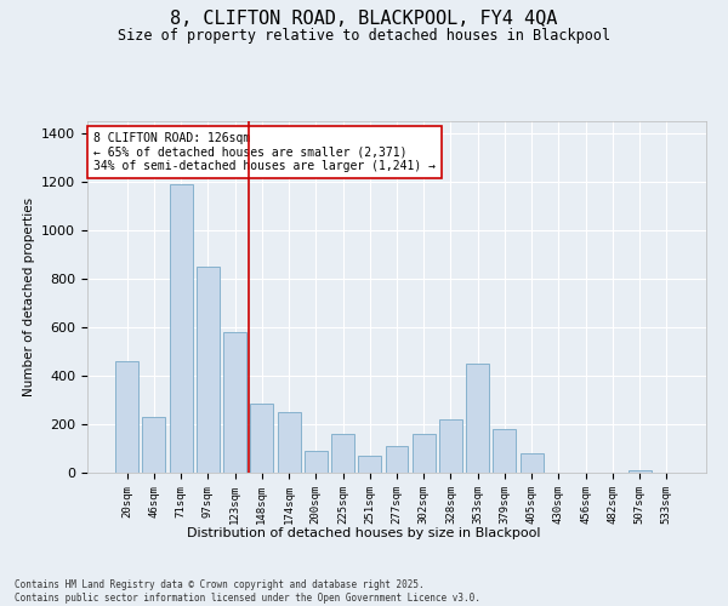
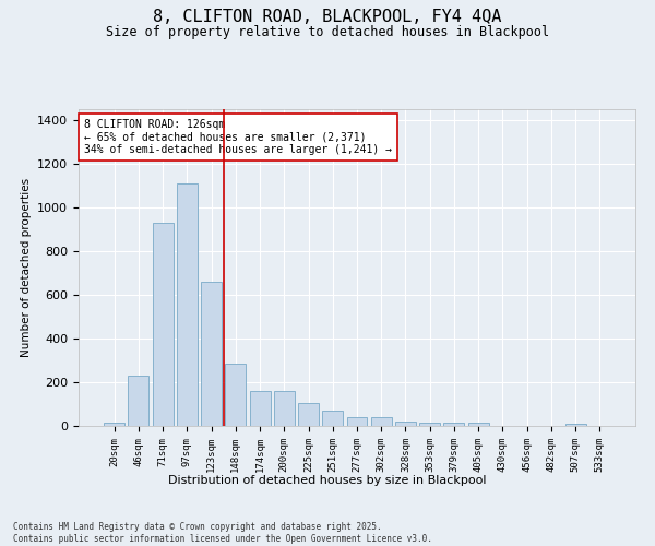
20sqm: 460 -> 20
71sqm: 1190 -> 930
97sqm: 850 -> 1110
123sqm: 580 -> 660
174sqm: 250 -> 160
200sqm: 90 -> 160
225sqm: 160 -> 100
277sqm: 110 -> 40
302sqm: 160 -> 40
328sqm: 220 -> 20
353sqm: 450 -> 20
379sqm: 180 -> 20
405sqm: 80 -> 20
